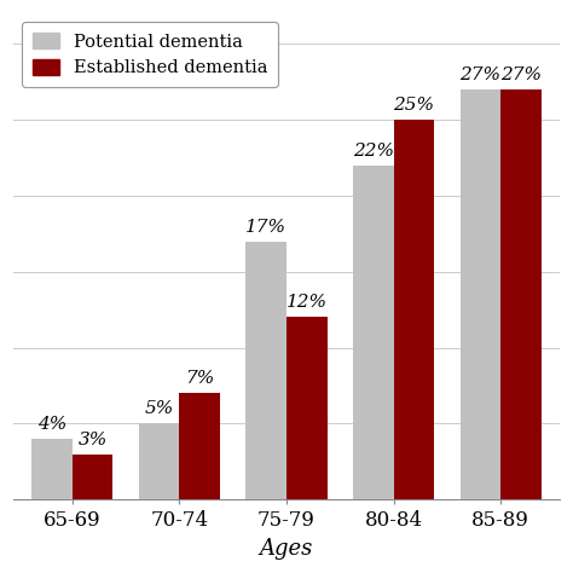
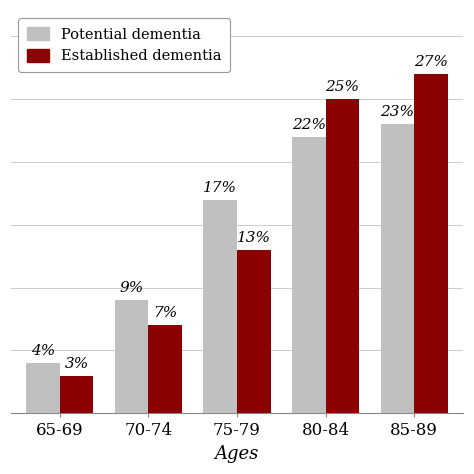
Potential dementia/70-74: 5% -> 9%
Established dementia/75-79: 12% -> 13%
Potential dementia/85-89: 27% -> 23%
